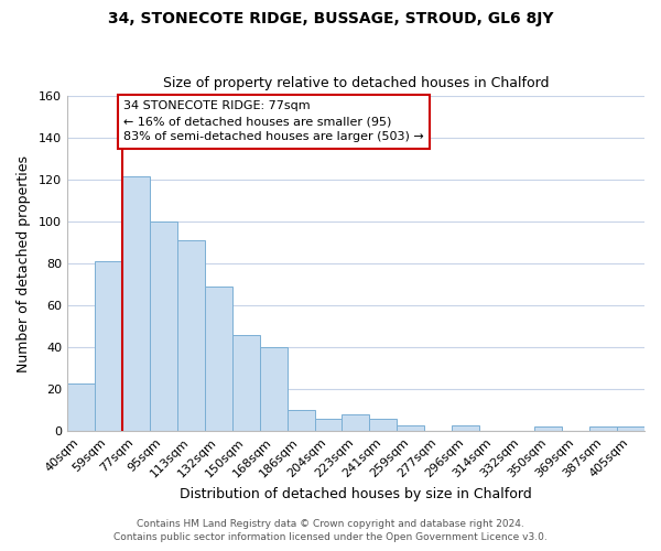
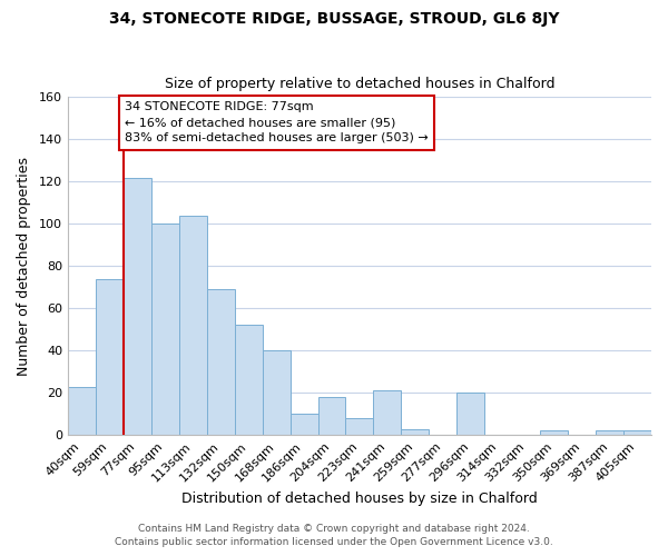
59sqm: 81 -> 74
113sqm: 91 -> 104
150sqm: 46 -> 52
204sqm: 6 -> 18
241sqm: 6 -> 21
296sqm: 3 -> 20
